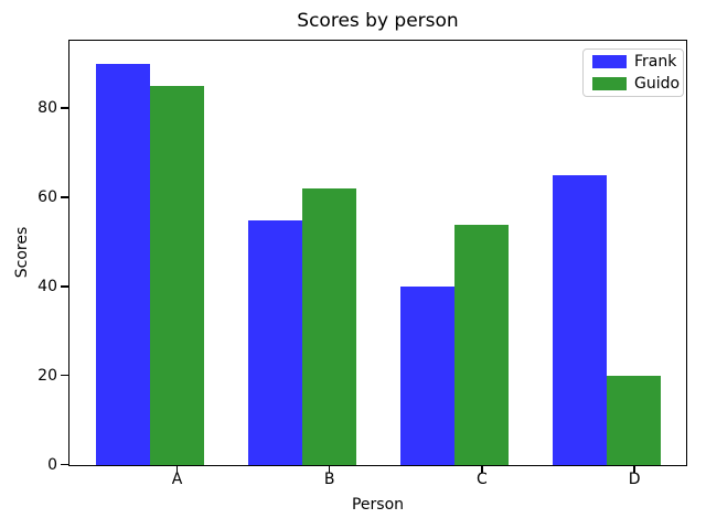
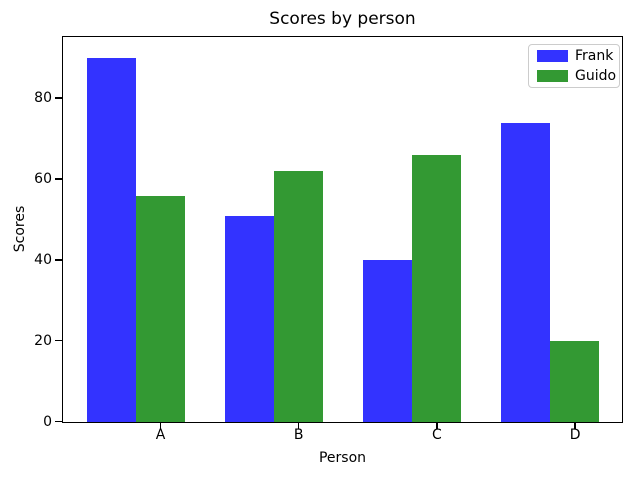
Guido/A: 85 -> 56
Frank/B: 55 -> 51
Guido/C: 54 -> 66
Frank/D: 65 -> 74
